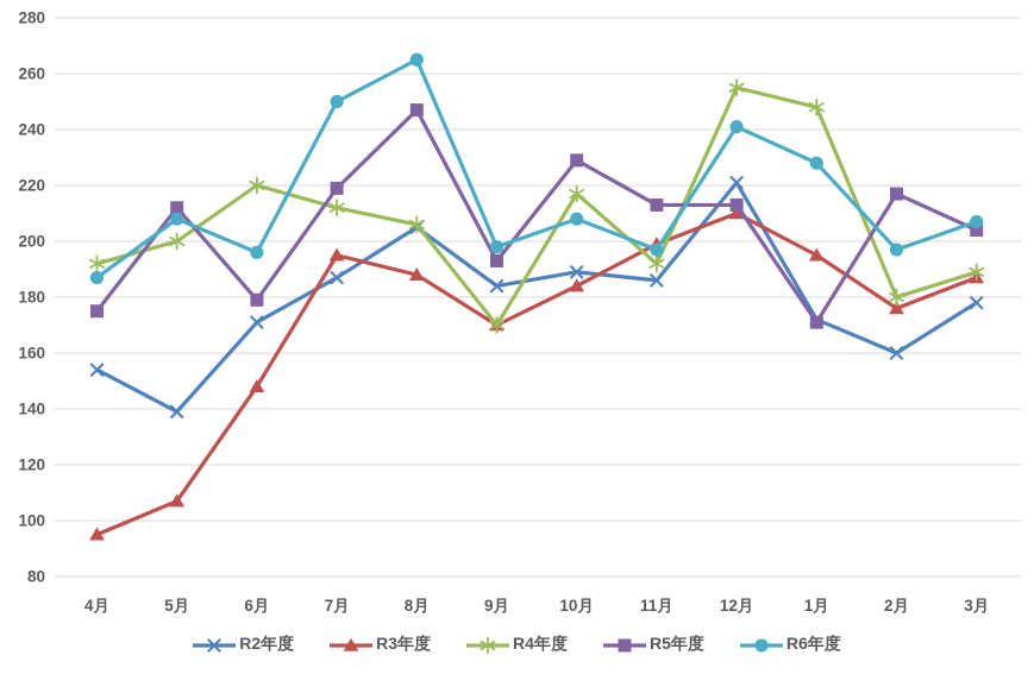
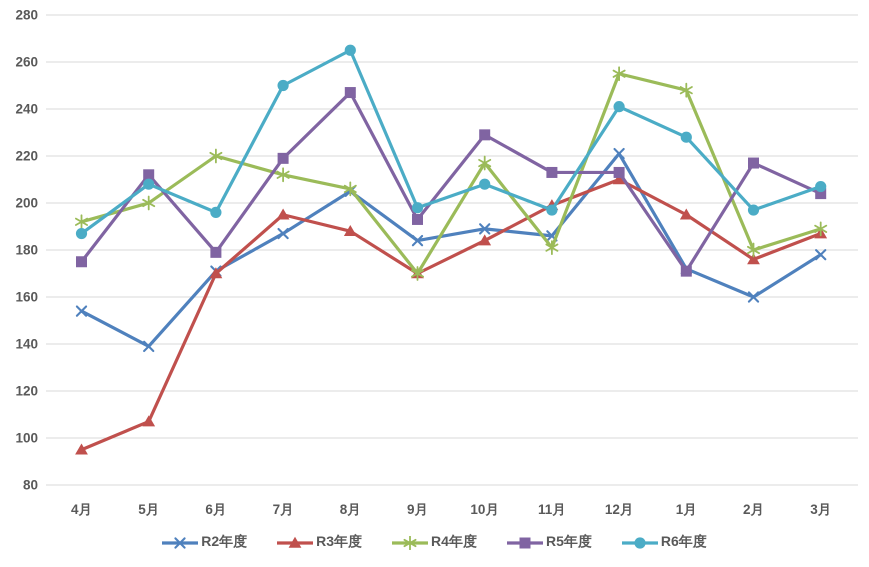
R3年度/6月: 148 -> 170
R4年度/11月: 192 -> 181
